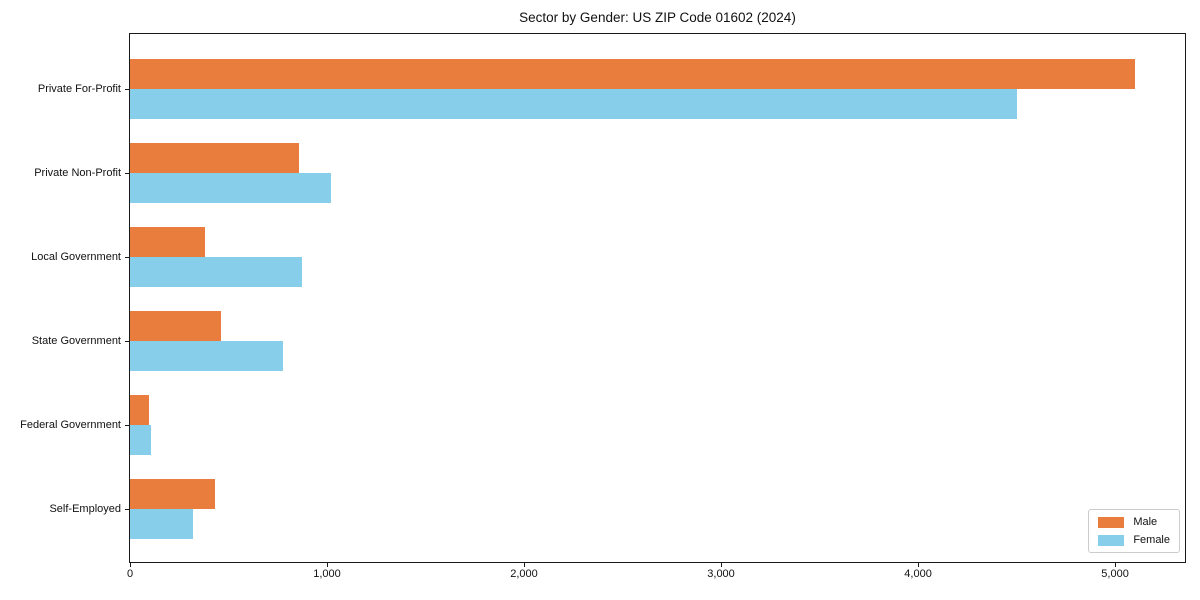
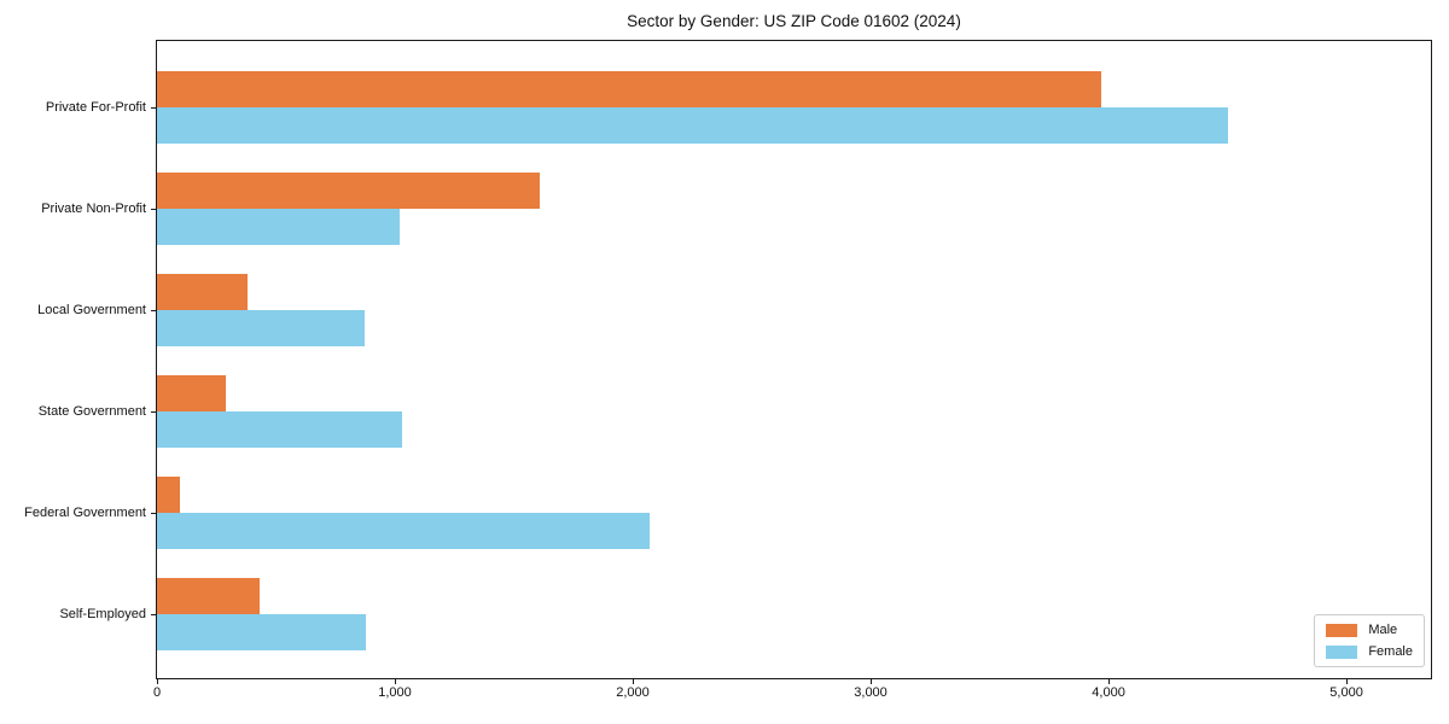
Male/Private For-Profit: 5100 -> 3970
Male/Private Non-Profit: 860 -> 1610
Male/State Government: 460 -> 290
Female/State Government: 780 -> 1030
Female/Federal Government: 100 -> 2070
Female/Self-Employed: 320 -> 880
